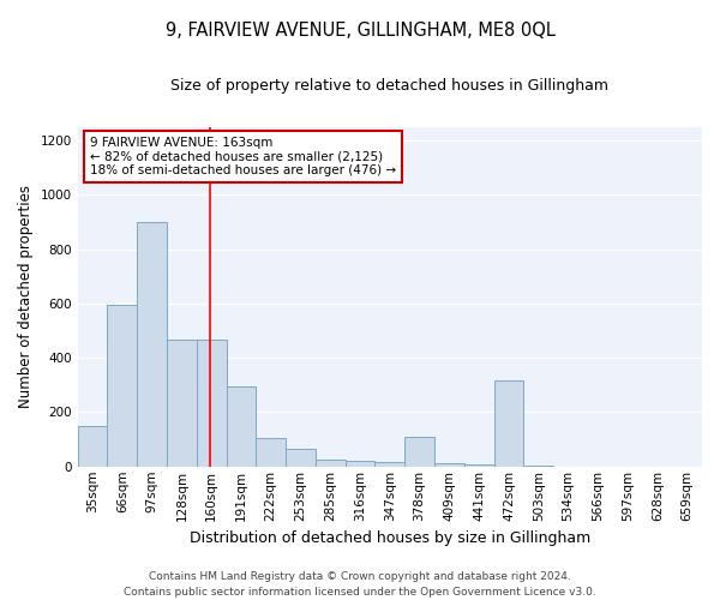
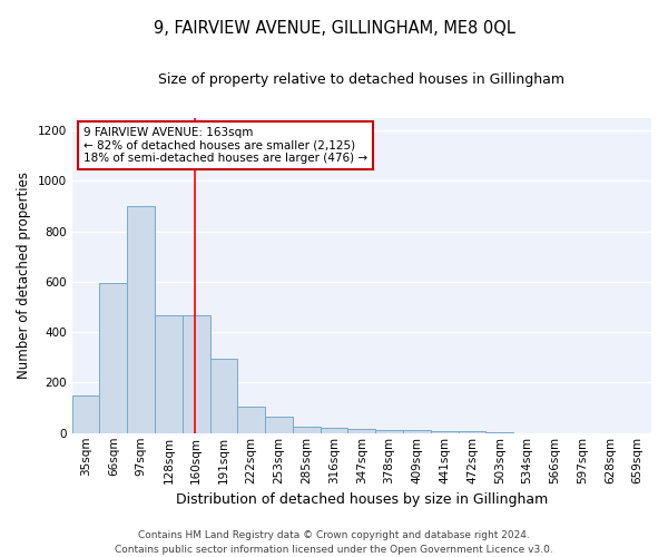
378sqm: 110 -> 10
472sqm: 315 -> 6
